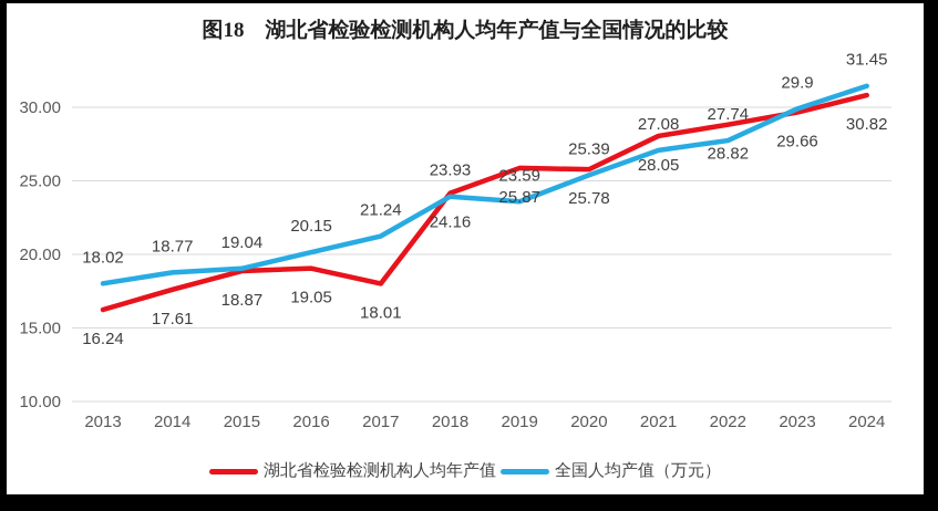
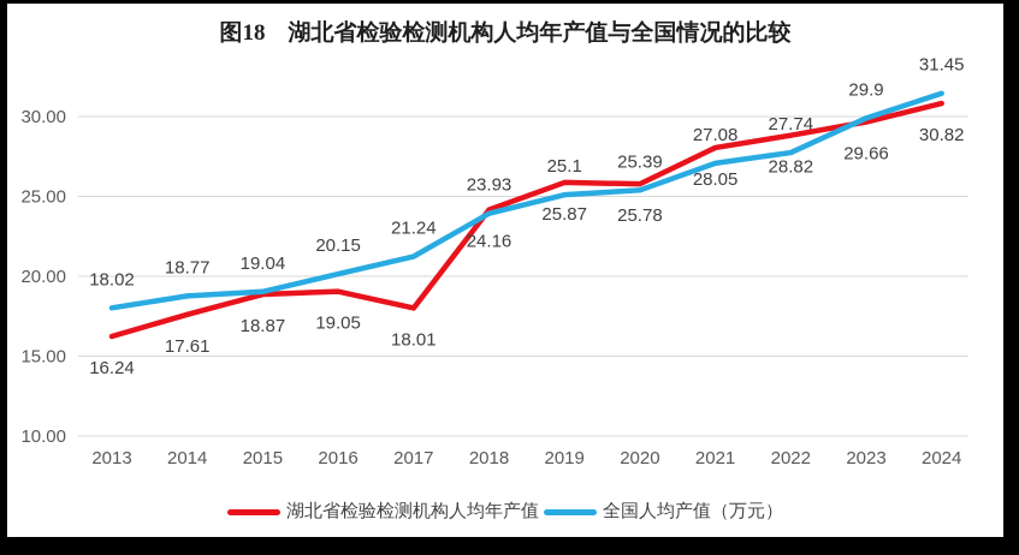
全国人均产值（万元）/2019: 23.59 -> 25.1
